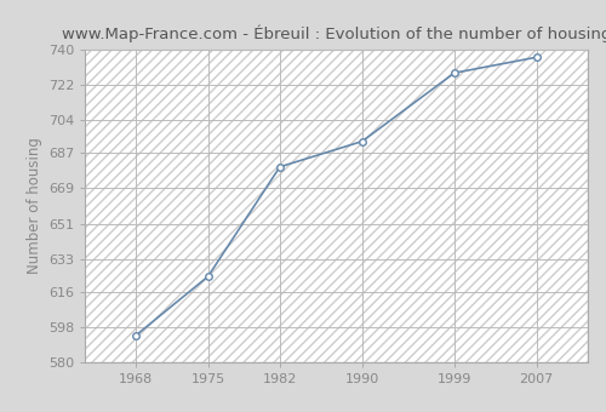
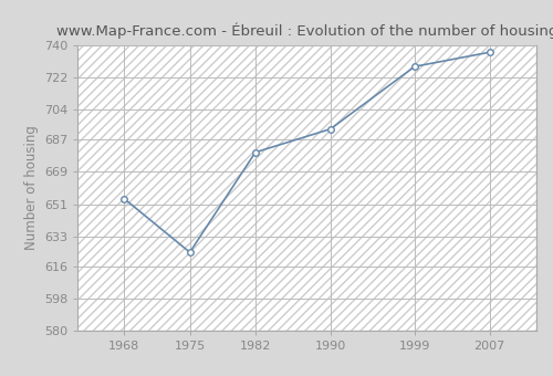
1968: 594 -> 654
